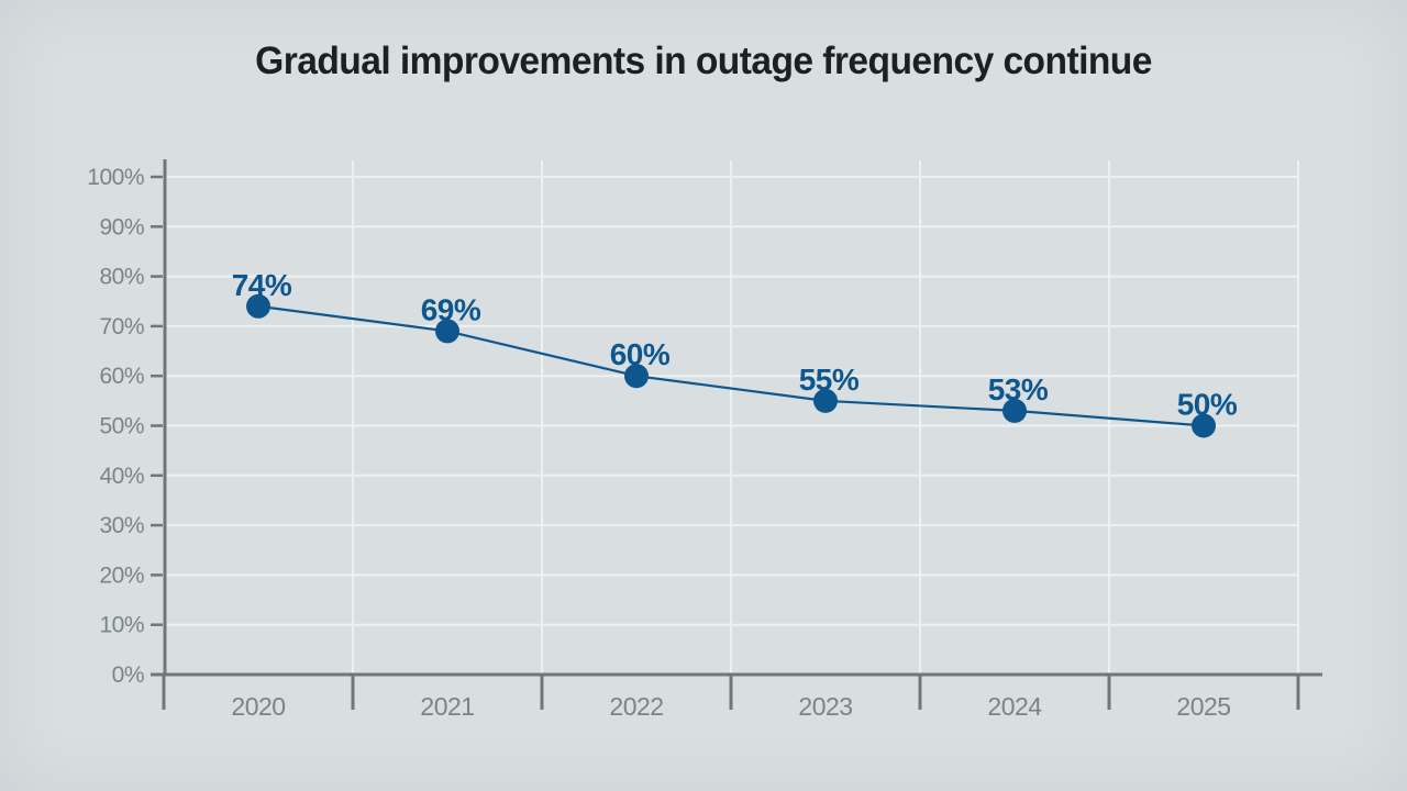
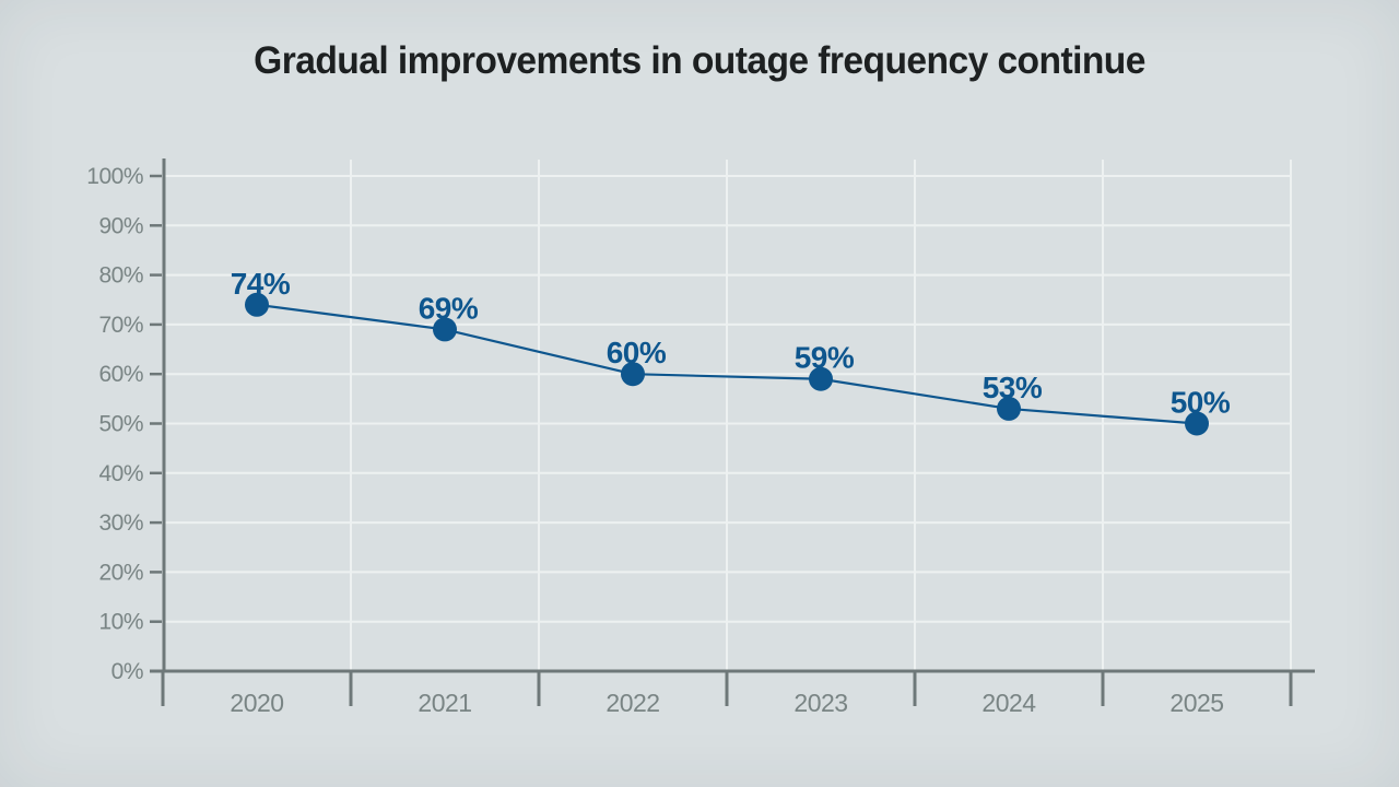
2023: 55% -> 59%
